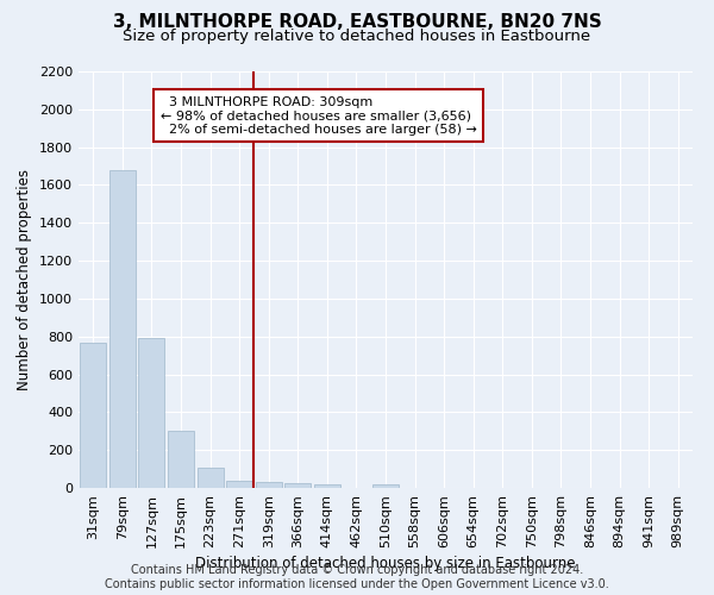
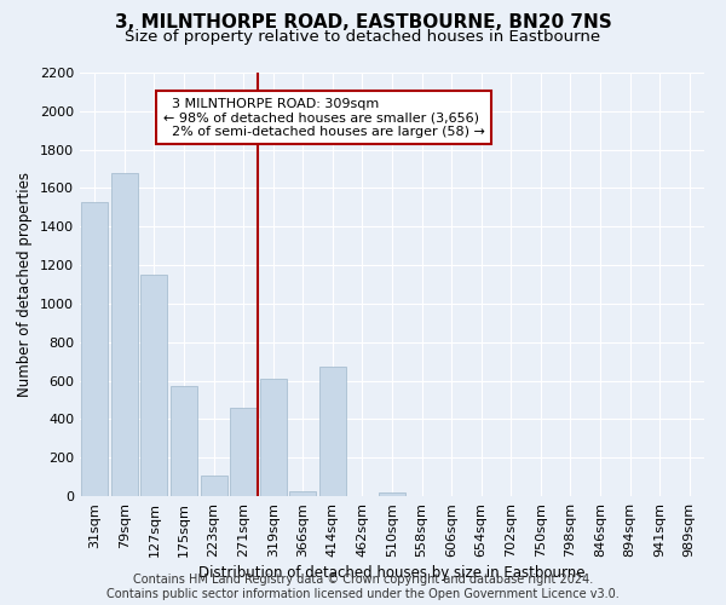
31sqm: 770 -> 1530
127sqm: 800 -> 1150
175sqm: 300 -> 570
271sqm: 40 -> 460
319sqm: 30 -> 610
414sqm: 20 -> 670
